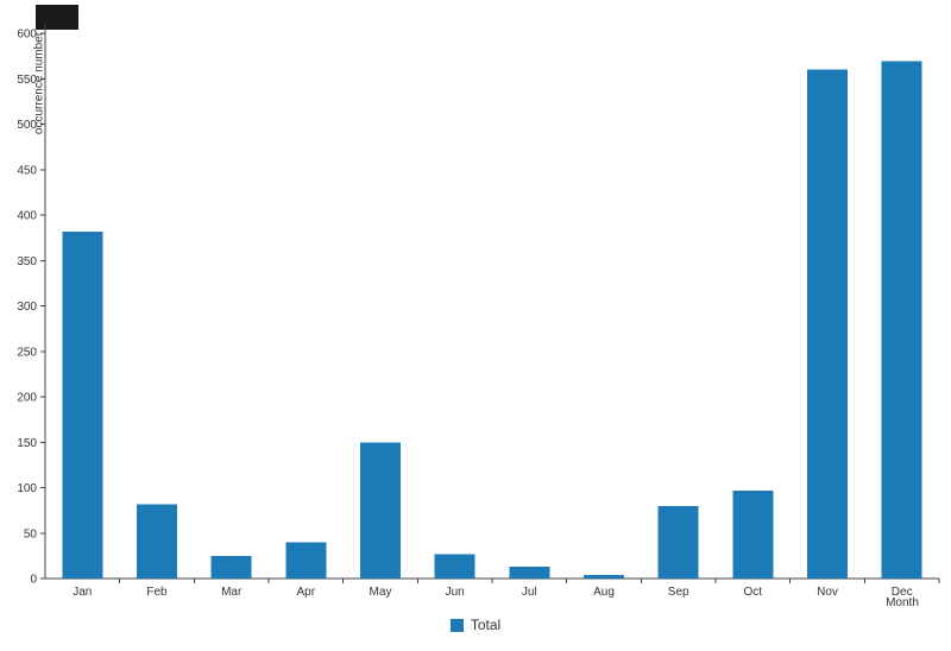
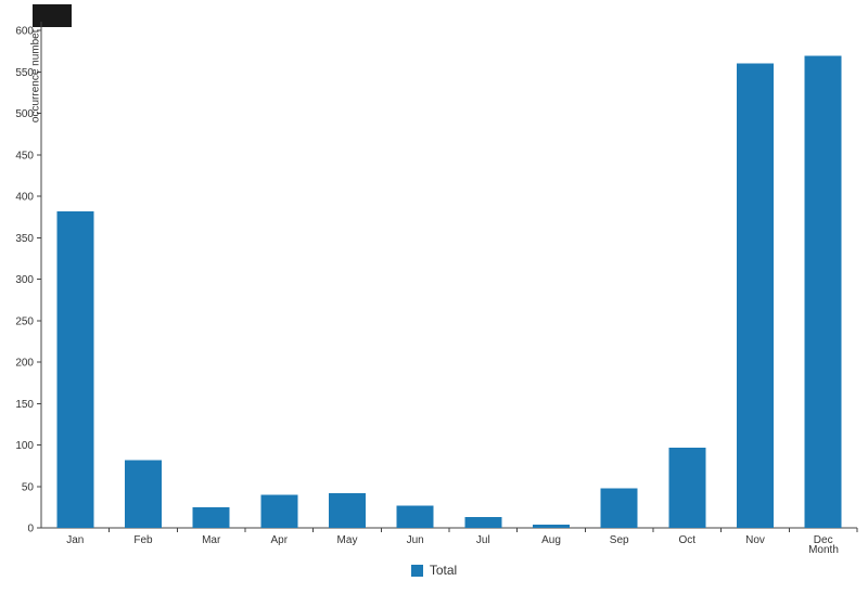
May: 150 -> 40
Sep: 80 -> 50
